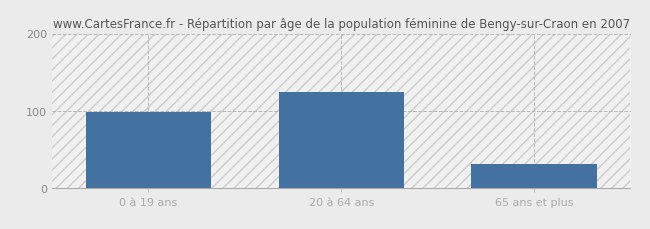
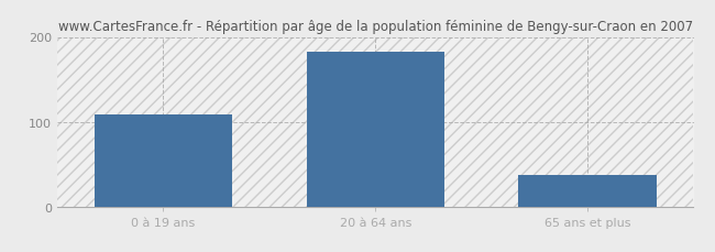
0 à 19 ans: 98 -> 108
20 à 64 ans: 124 -> 183
65 ans et plus: 30 -> 37
